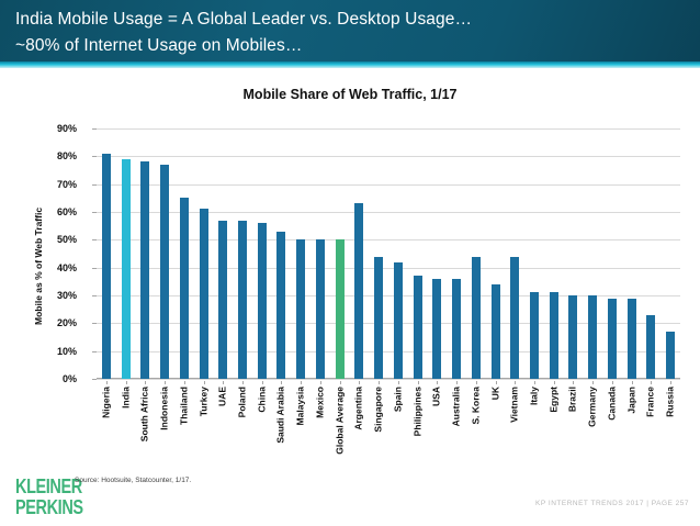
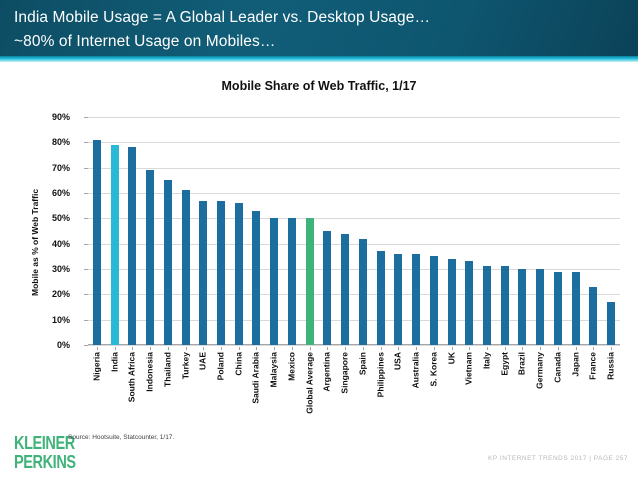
Indonesia: 77% -> 69%
Argentina: 63% -> 45%
S. Korea: 44% -> 35%
Vietnam: 44% -> 33%
